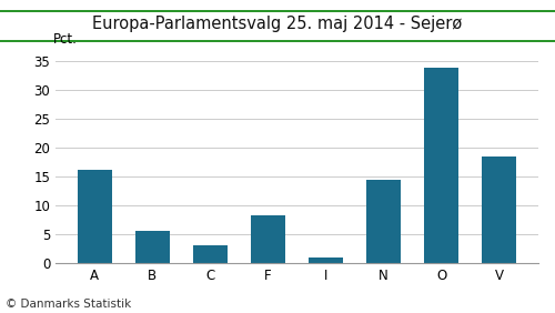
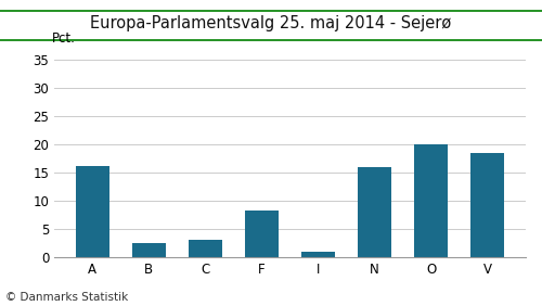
B: 5.5 -> 2.4
N: 14.5 -> 16.0
O: 33.9 -> 20.0
